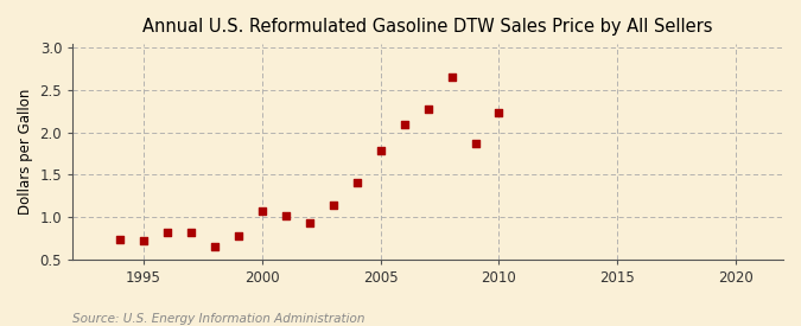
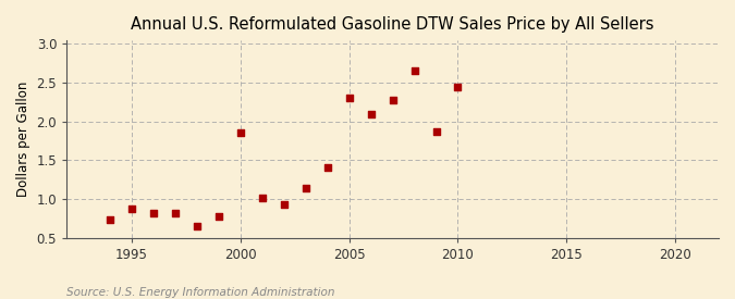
1995: 0.72 -> 0.88
2000: 1.07 -> 1.86
2005: 1.78 -> 2.30
2010: 2.24 -> 2.44
